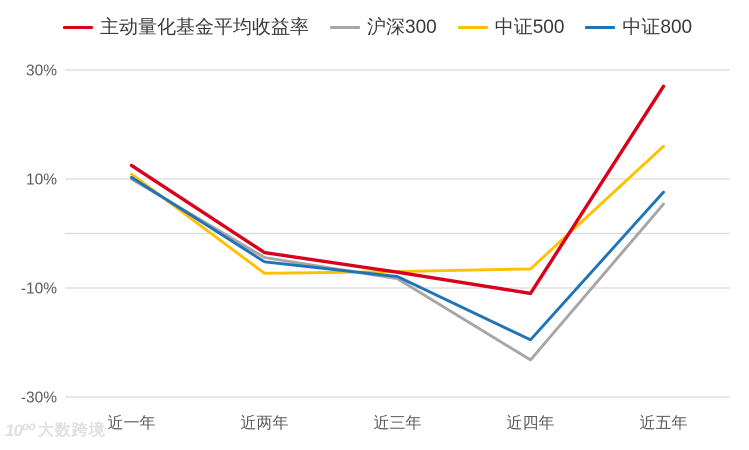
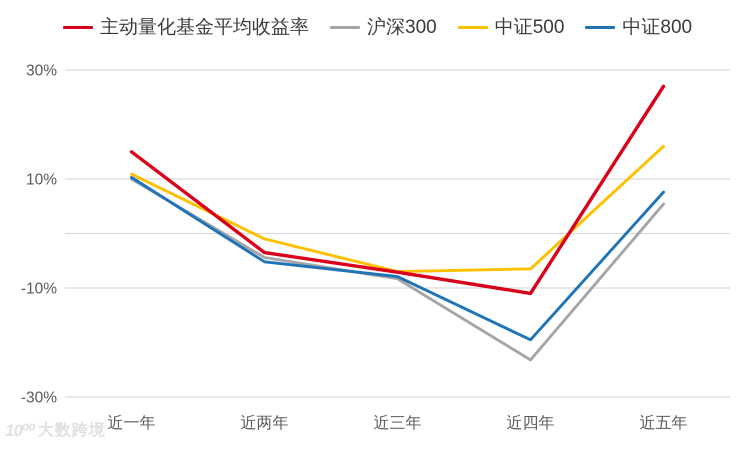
主动量化基金平均收益率/近一年: 12% -> 15%
中证500/近两年: -7% -> -1%
